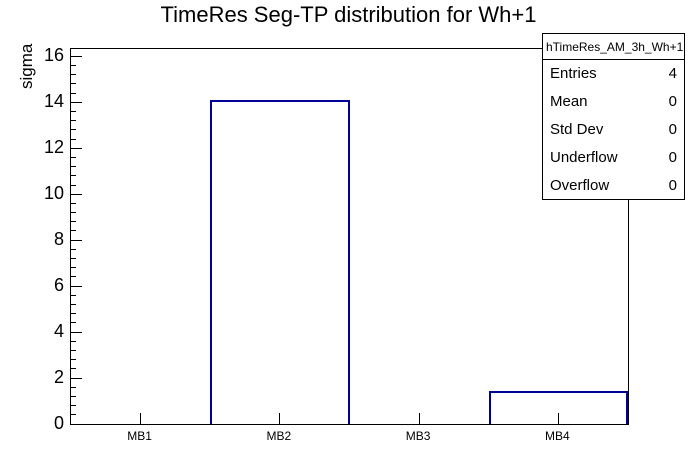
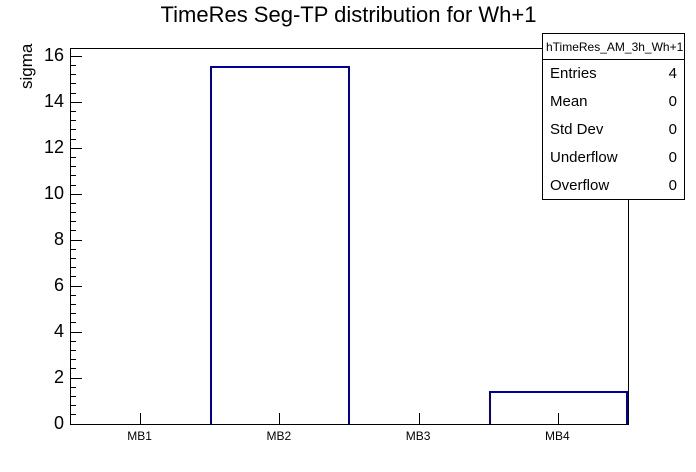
MB2: 14.1 -> 15.6
